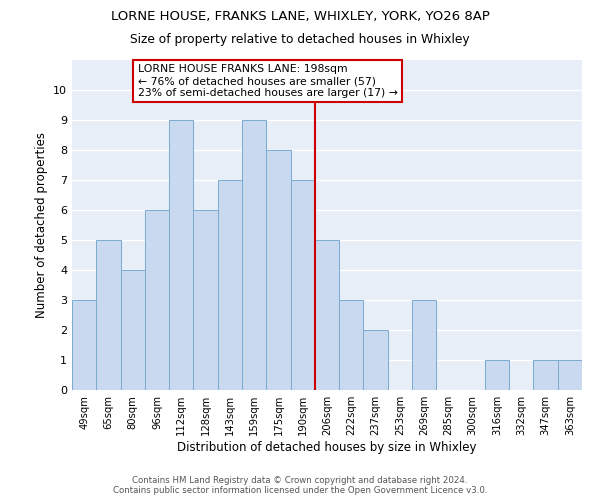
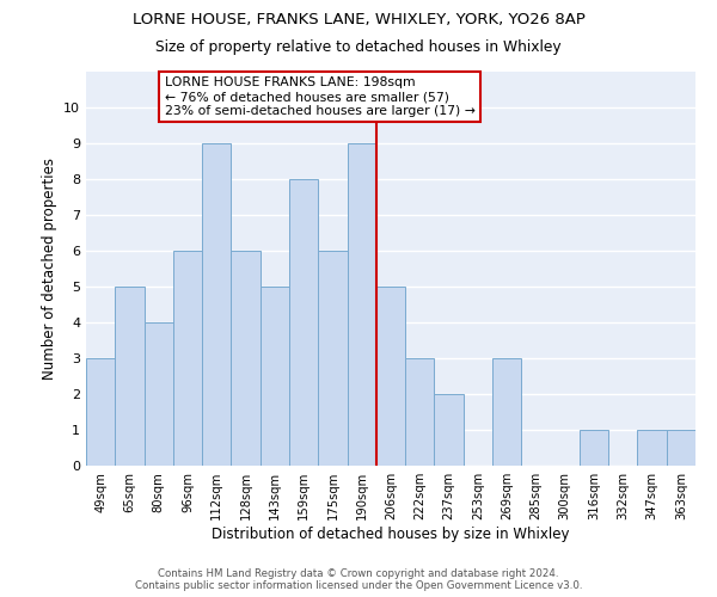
143sqm: 7 -> 5
159sqm: 9 -> 8
175sqm: 8 -> 6
190sqm: 7 -> 9
